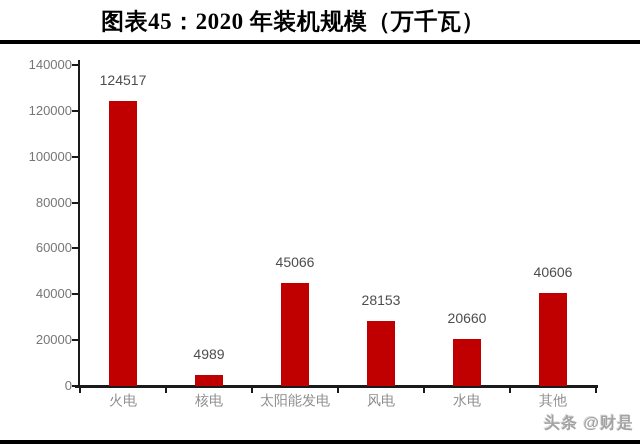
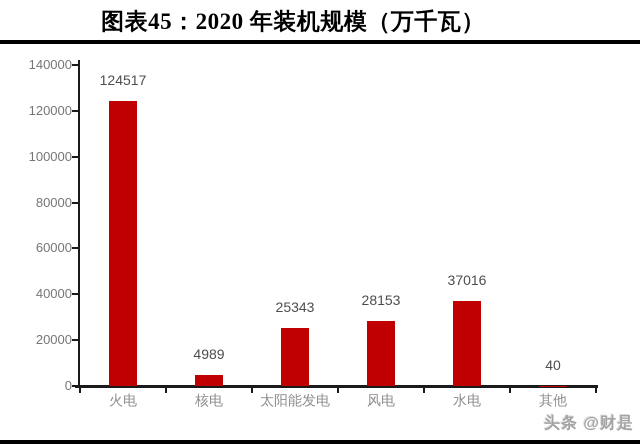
太阳能发电: 45066 -> 25343
水电: 20660 -> 37016
其他: 40606 -> 40
